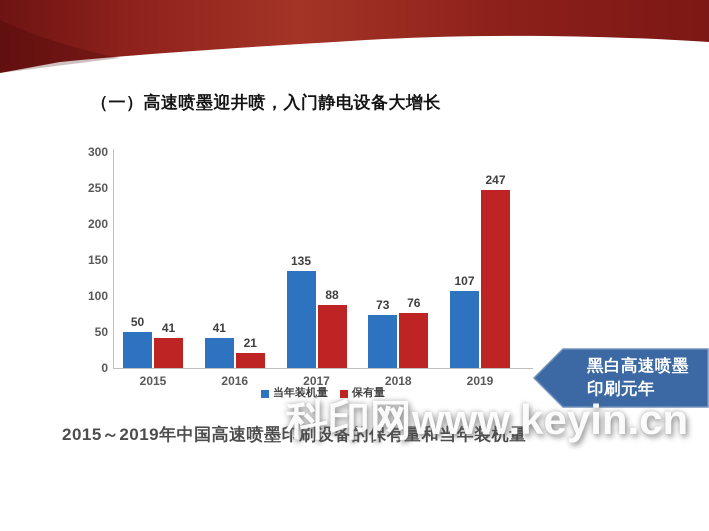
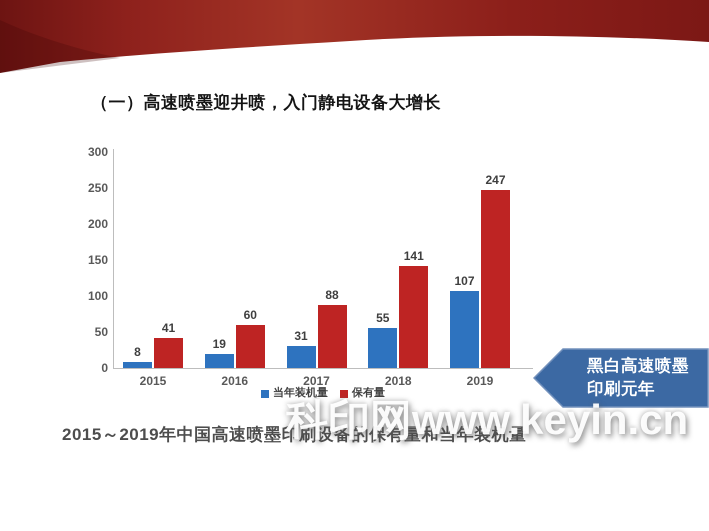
当年装机量/2015: 50 -> 8
当年装机量/2016: 41 -> 19
保有量/2016: 21 -> 60
当年装机量/2017: 135 -> 31
当年装机量/2018: 73 -> 55
保有量/2018: 76 -> 141
